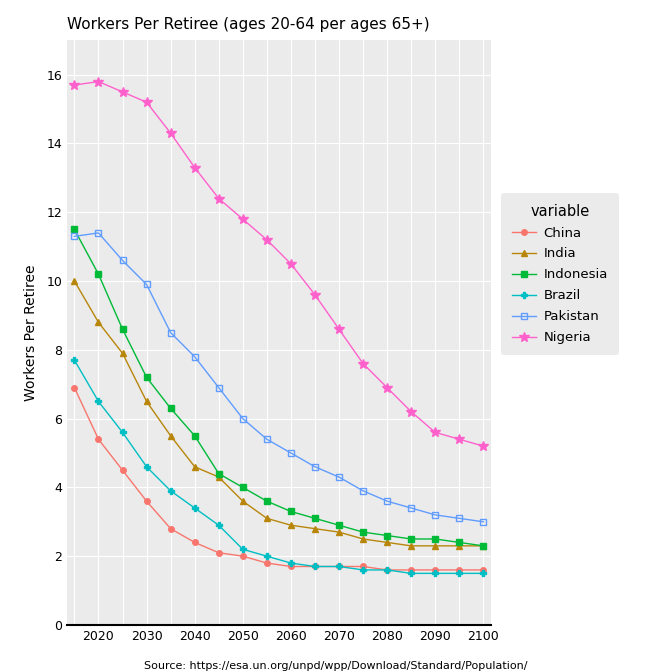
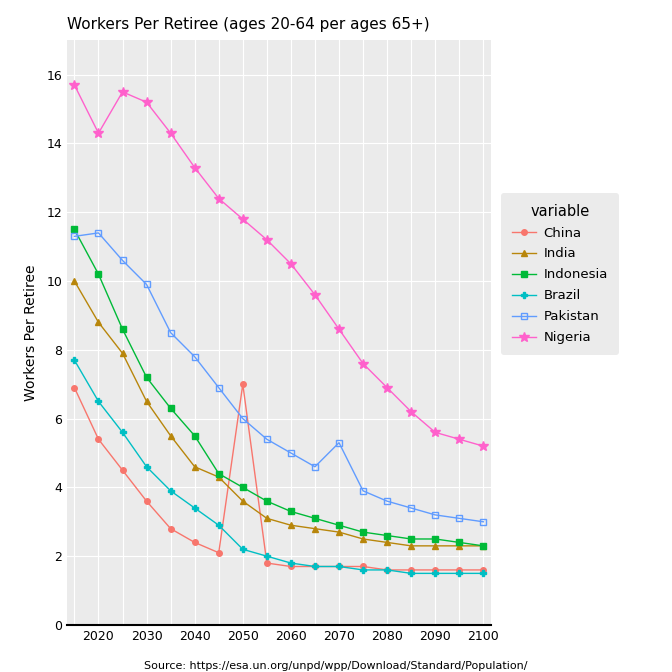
Nigeria/2020: 15.8 -> 14.3
China/2050: 2.0 -> 7.0
Pakistan/2070: 4.3 -> 5.3
